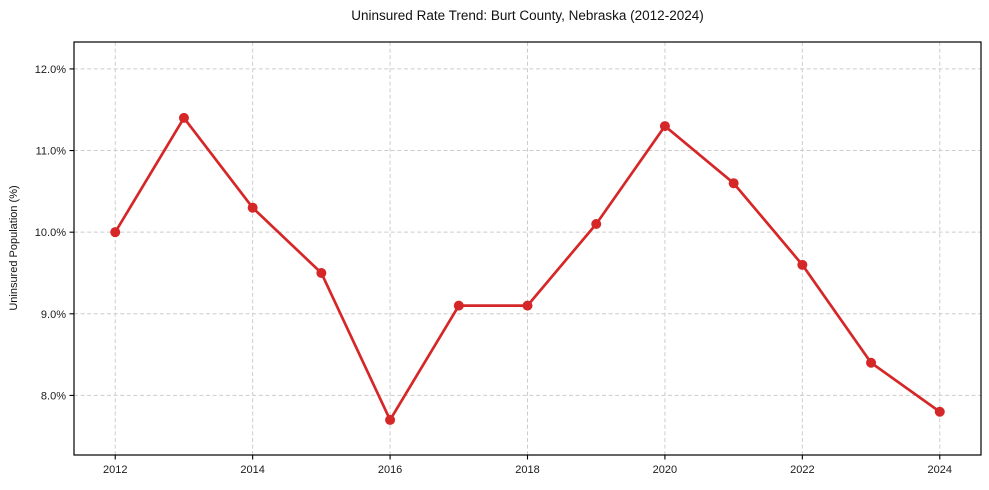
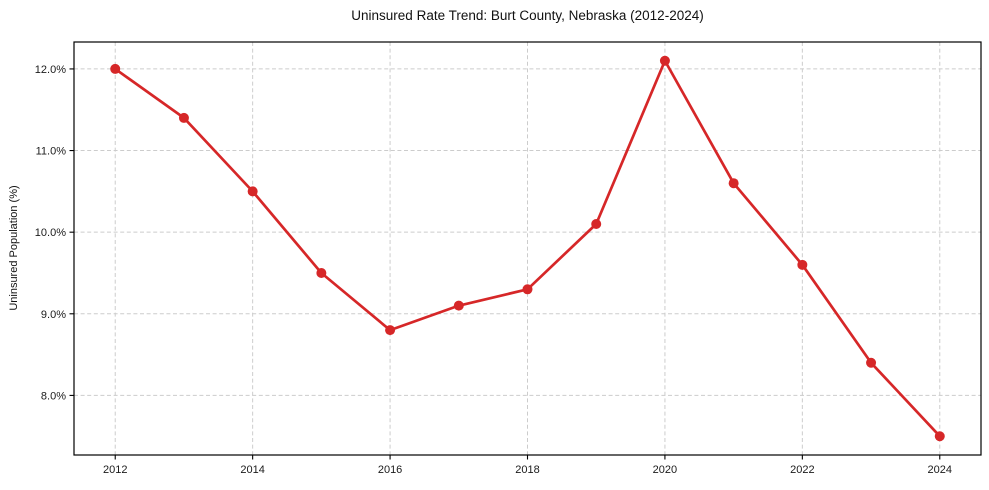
2012: 10.0% -> 12.0%
2014: 10.3% -> 10.5%
2016: 7.7% -> 8.8%
2018: 9.1% -> 9.3%
2020: 11.3% -> 12.1%
2024: 7.8% -> 7.5%
